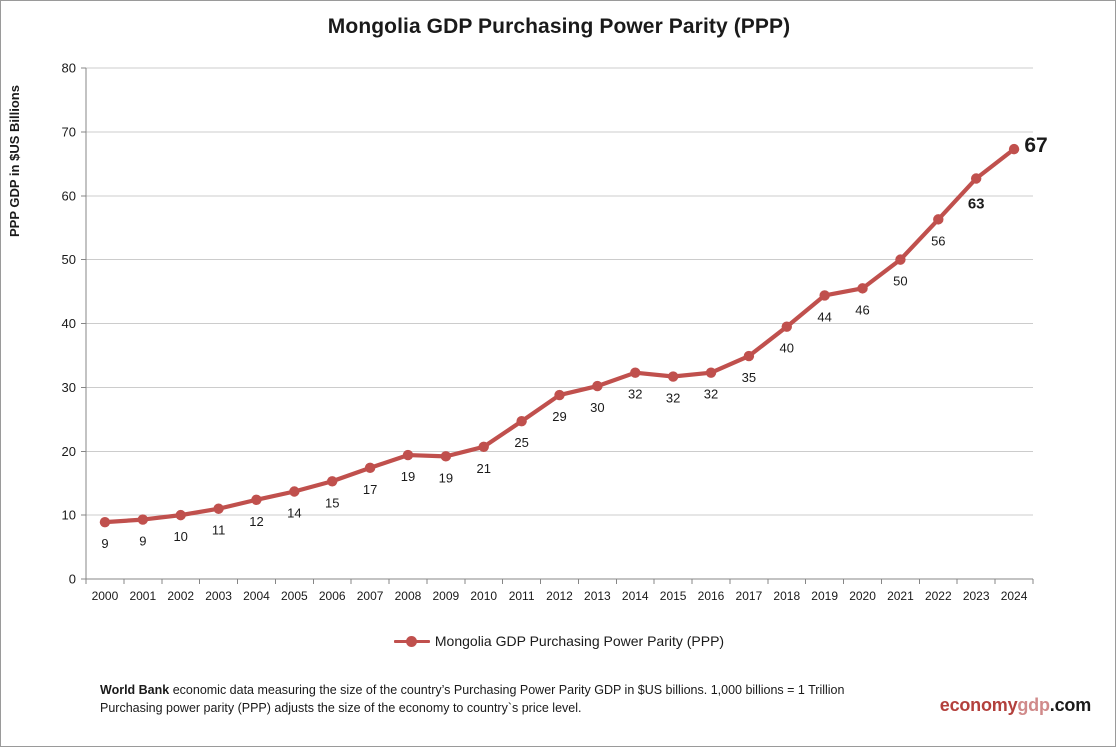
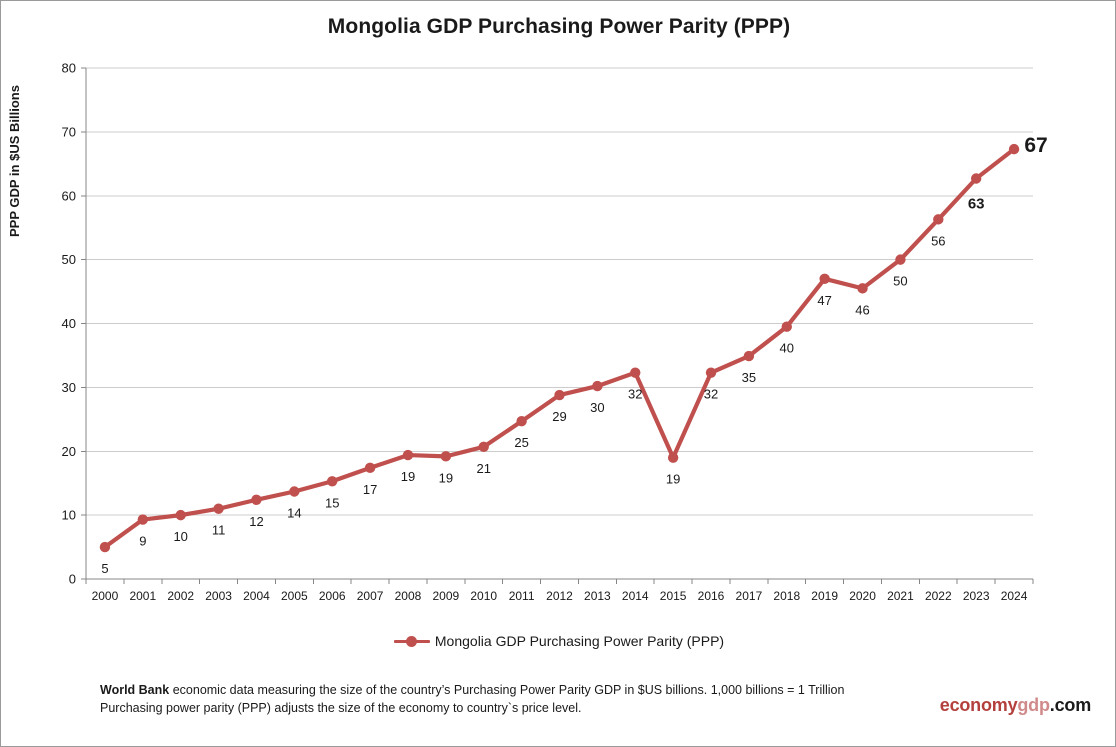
2000: 9 -> 5
2015: 32 -> 19
2019: 44 -> 47
